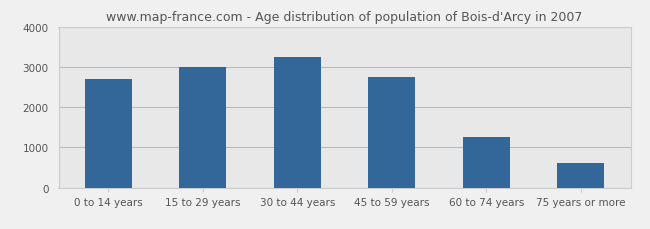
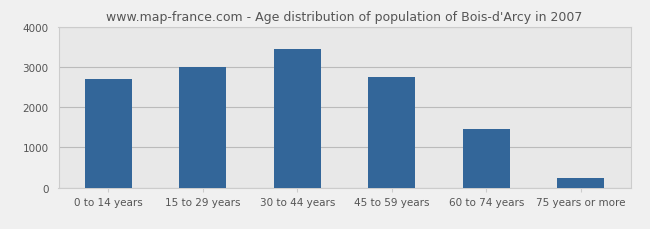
30 to 44 years: 3250 -> 3450
60 to 74 years: 1250 -> 1450
75 years or more: 600 -> 250
